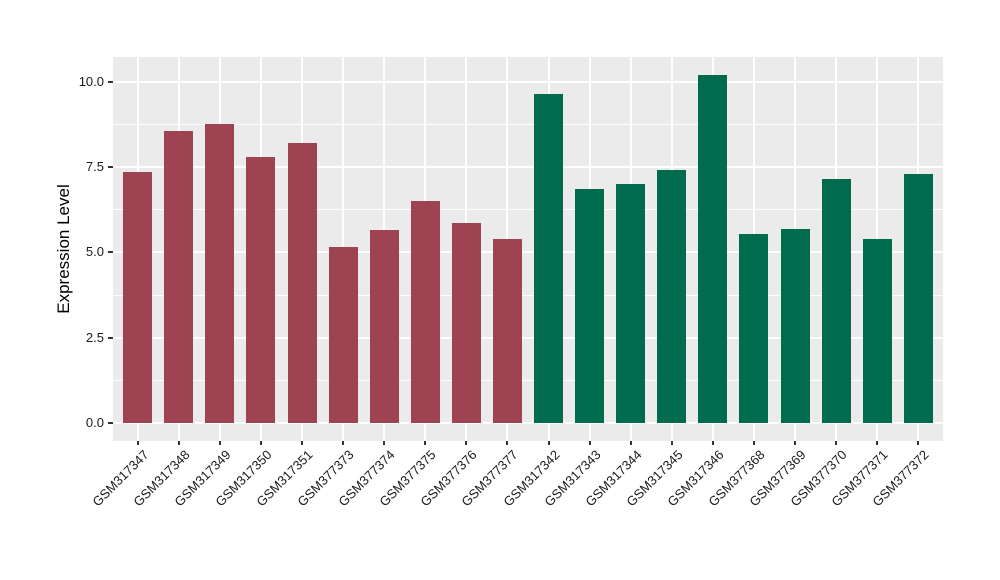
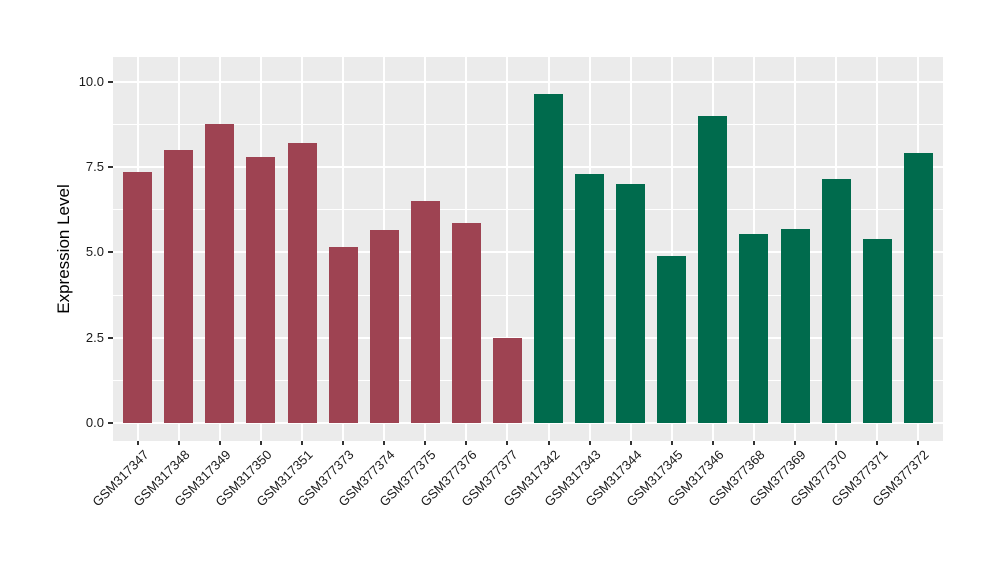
GSM317348: 8.6 -> 8.0
GSM377377: 5.4 -> 2.5
GSM317343: 6.8 -> 7.3
GSM317345: 7.4 -> 4.9
GSM317346: 10.2 -> 9.0
GSM377372: 7.3 -> 7.9
